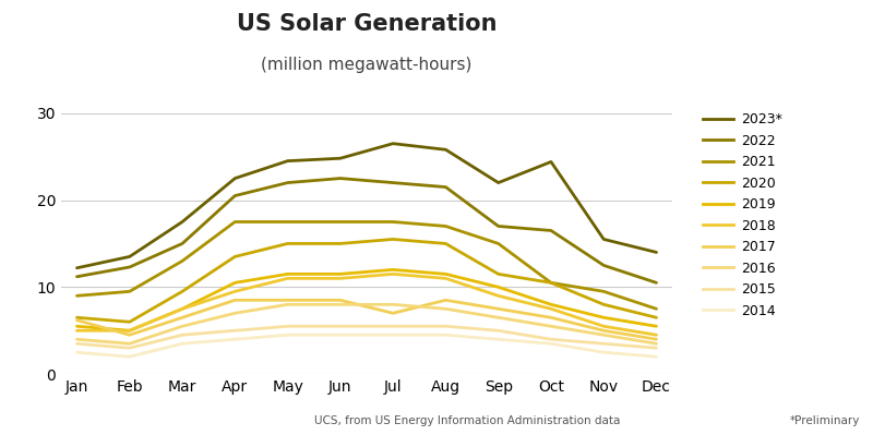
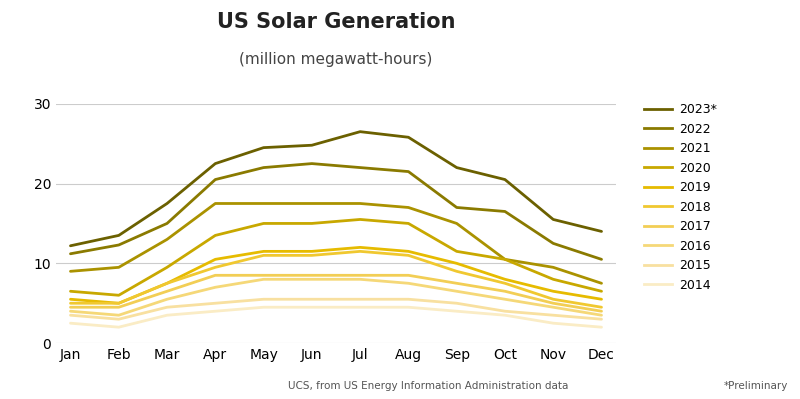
2017/Jan: 6.2 -> 4.5
2017/Jul: 7.0 -> 8.5
2023*/Oct: 24.4 -> 20.5
